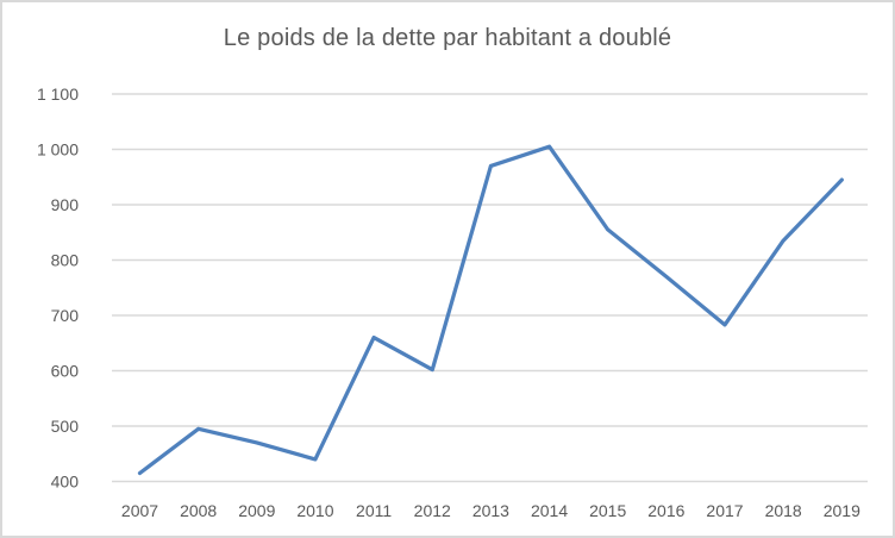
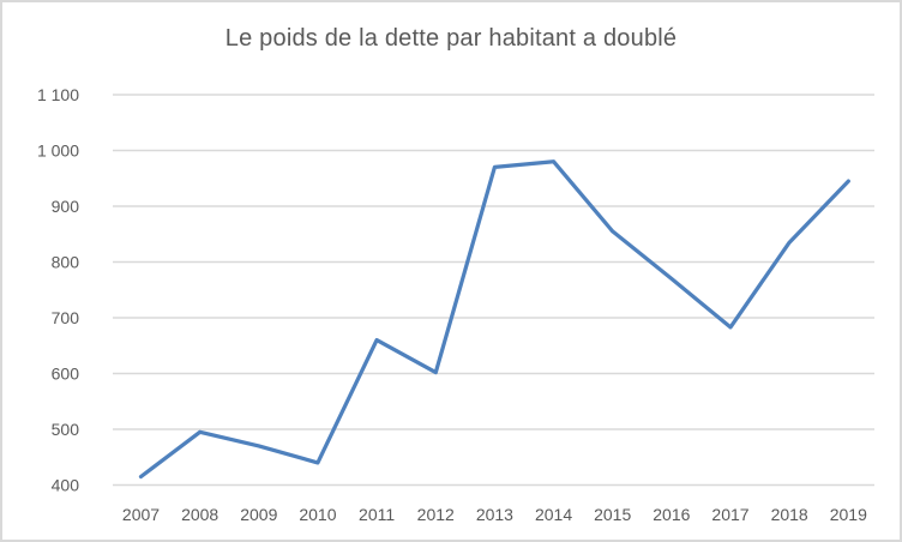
2014: 1000 -> 980
